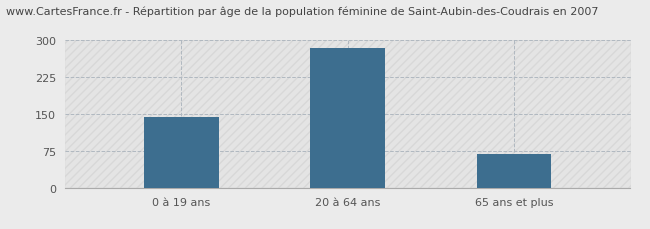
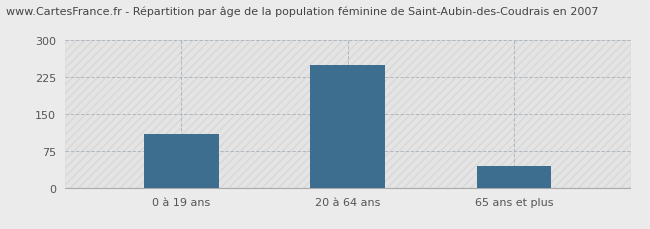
0 à 19 ans: 143 -> 110
20 à 64 ans: 285 -> 250
65 ans et plus: 68 -> 45
